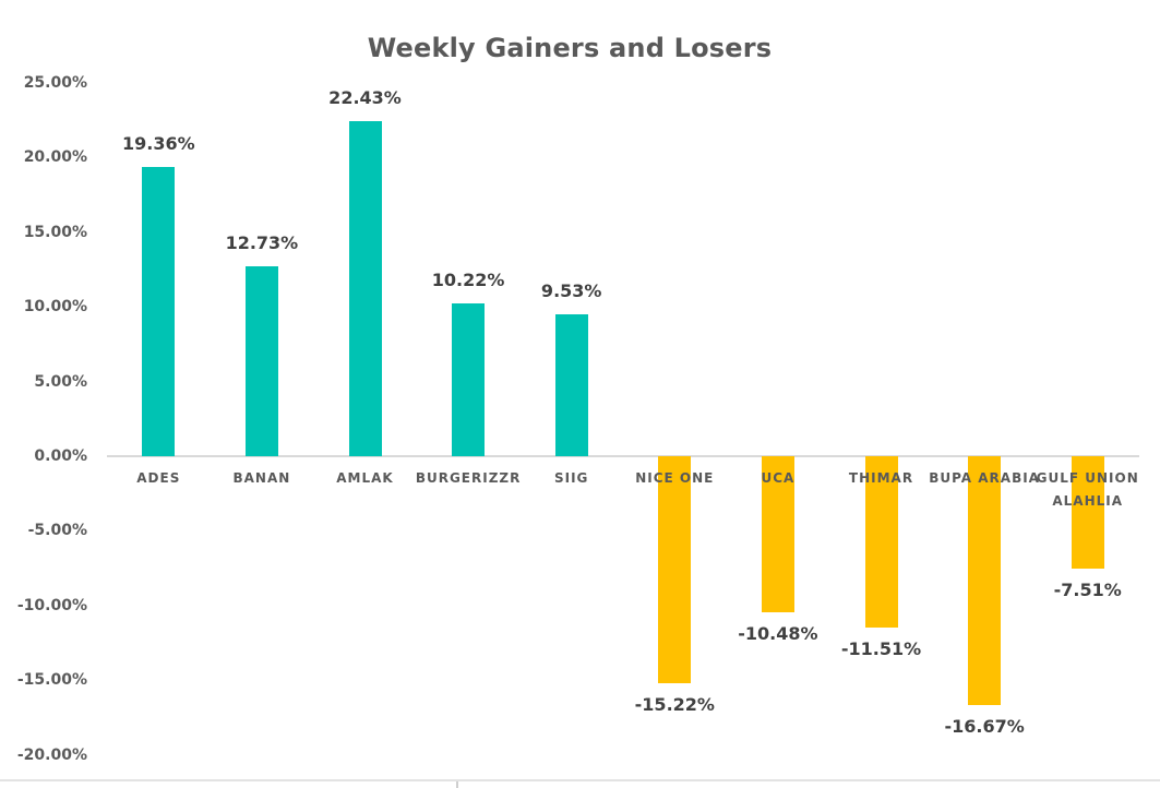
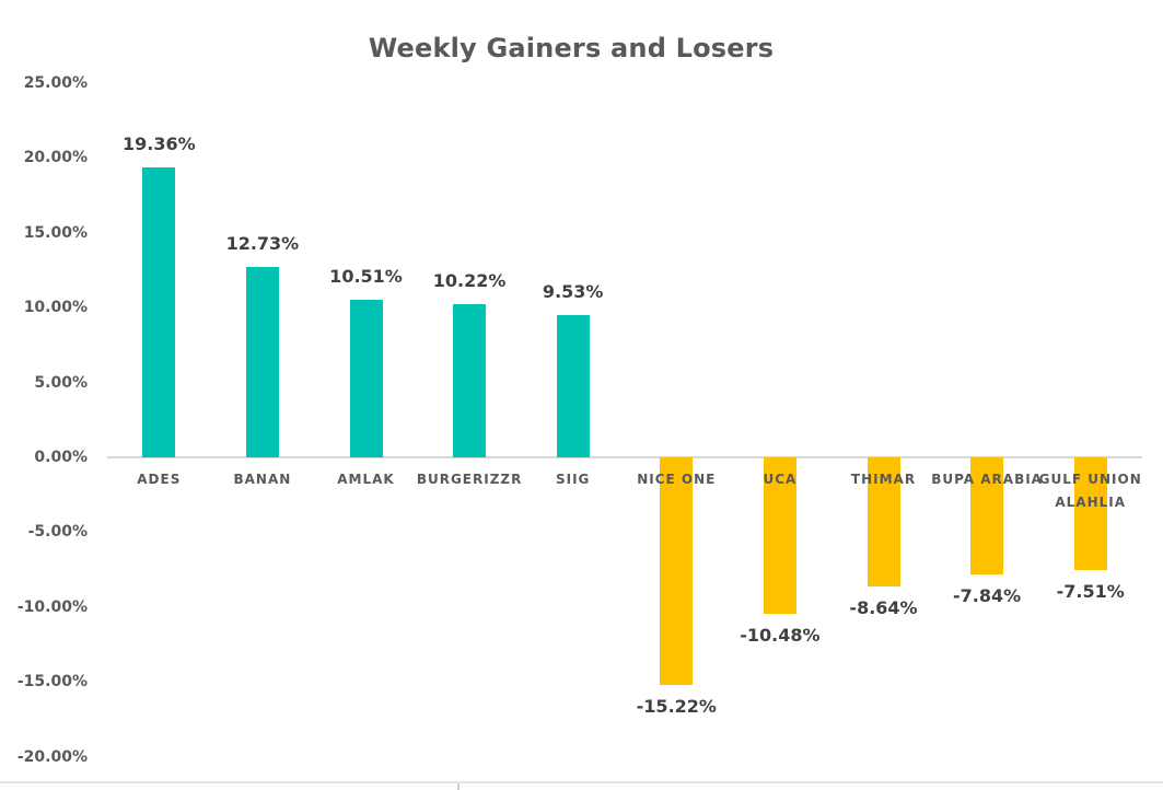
AMLAK: 22.43% -> 10.51%
THIMAR: -11.51% -> -8.64%
BUPA ARABIA: -16.67% -> -7.84%
